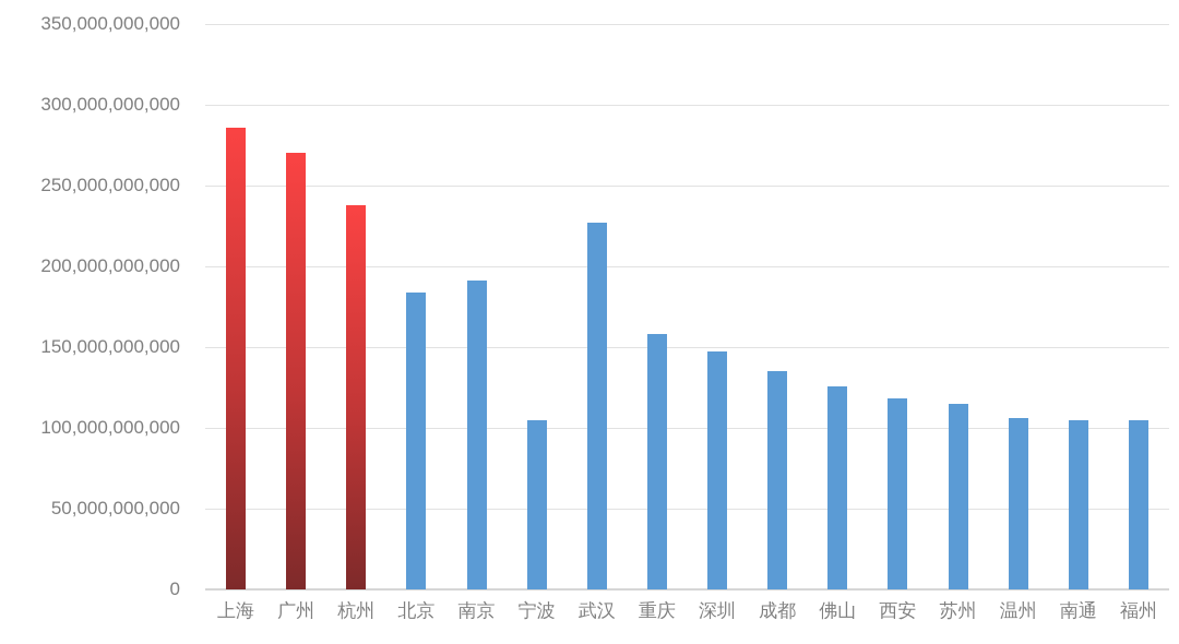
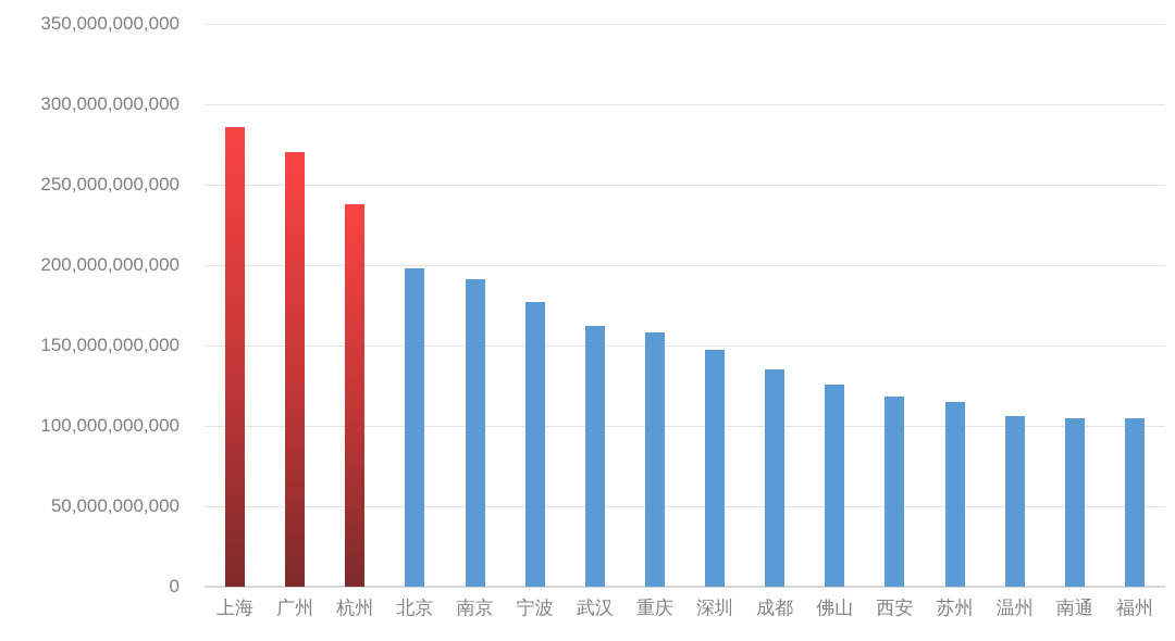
北京: 184000000000 -> 198000000000
宁波: 105000000000 -> 177000000000
武汉: 227000000000 -> 162000000000
